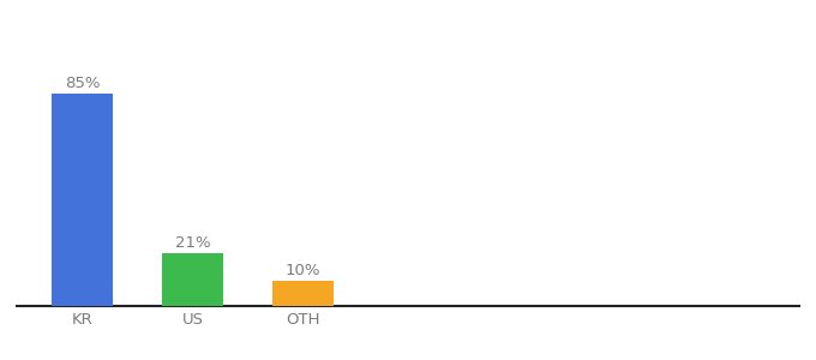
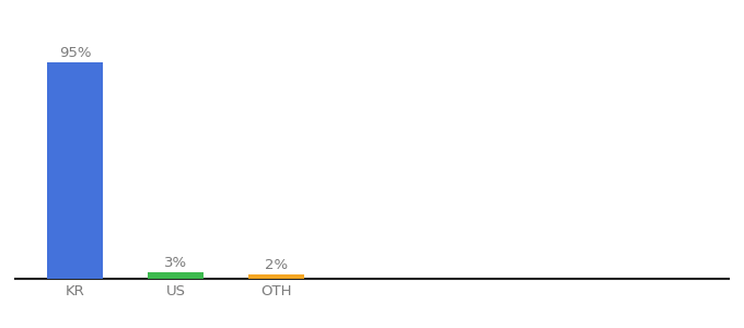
KR: 85% -> 95%
US: 21% -> 3%
OTH: 10% -> 2%
